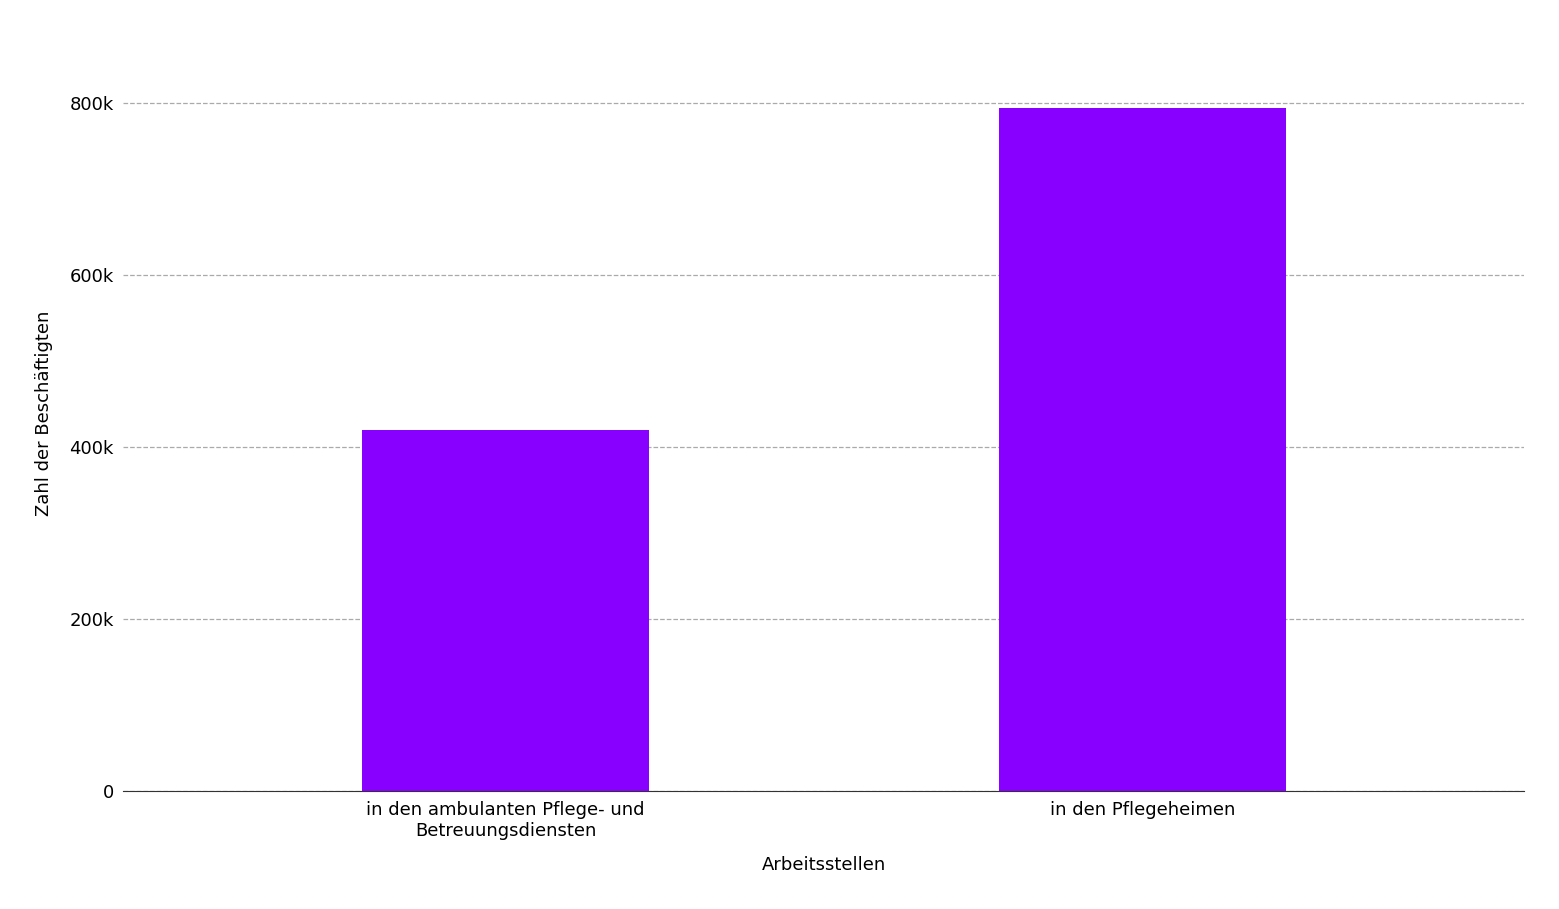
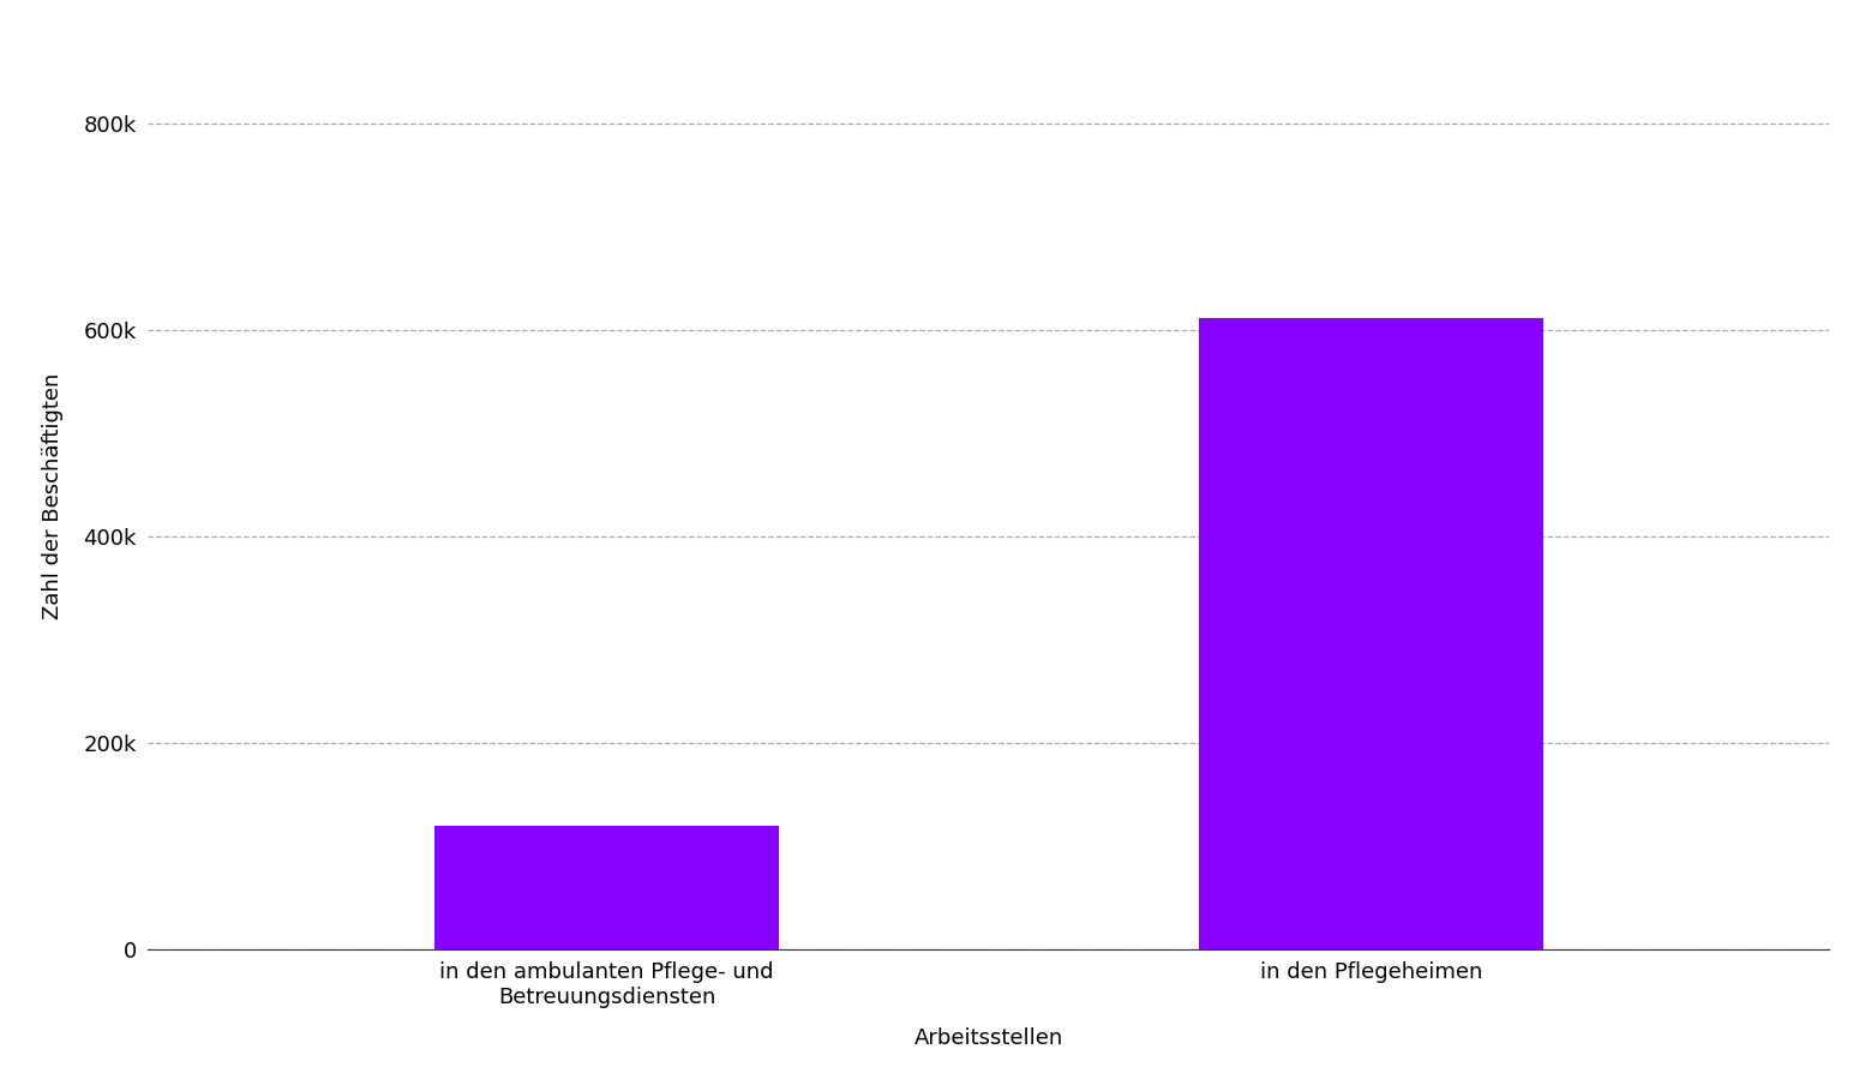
in den ambulanten Pflege- und Betreuungsdiensten: 420k -> 120k
in den Pflegeheimen: 795k -> 612k
